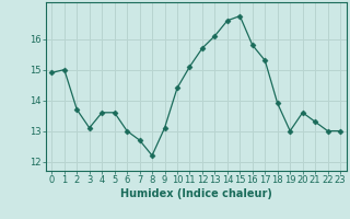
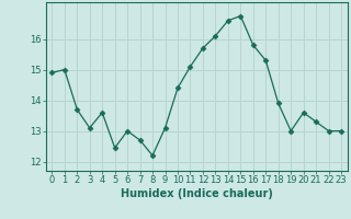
5: 13.60 -> 12.45
